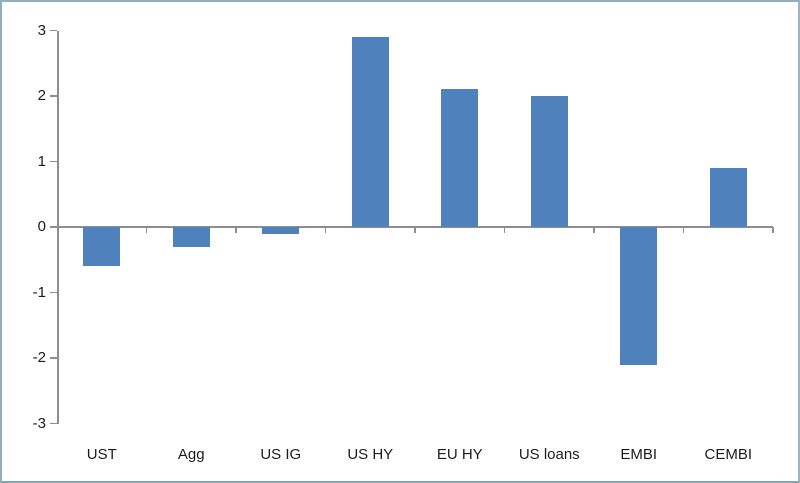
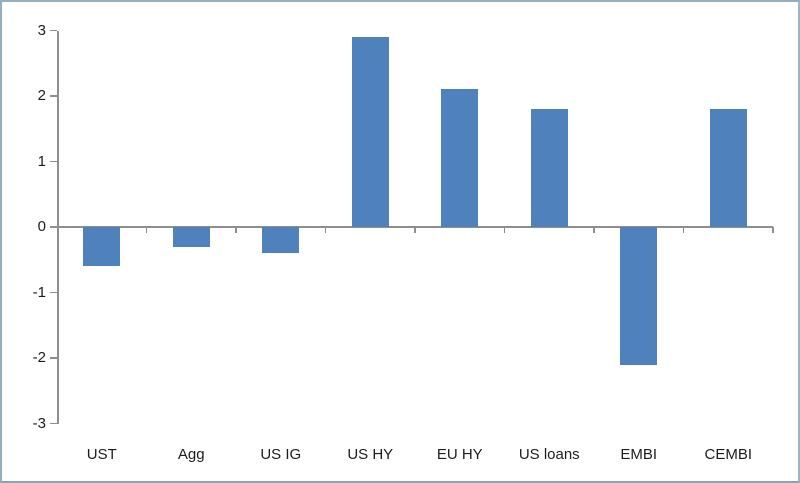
US IG: -0.1 -> -0.4
US loans: 2.0 -> 1.8
CEMBI: 0.9 -> 1.8
